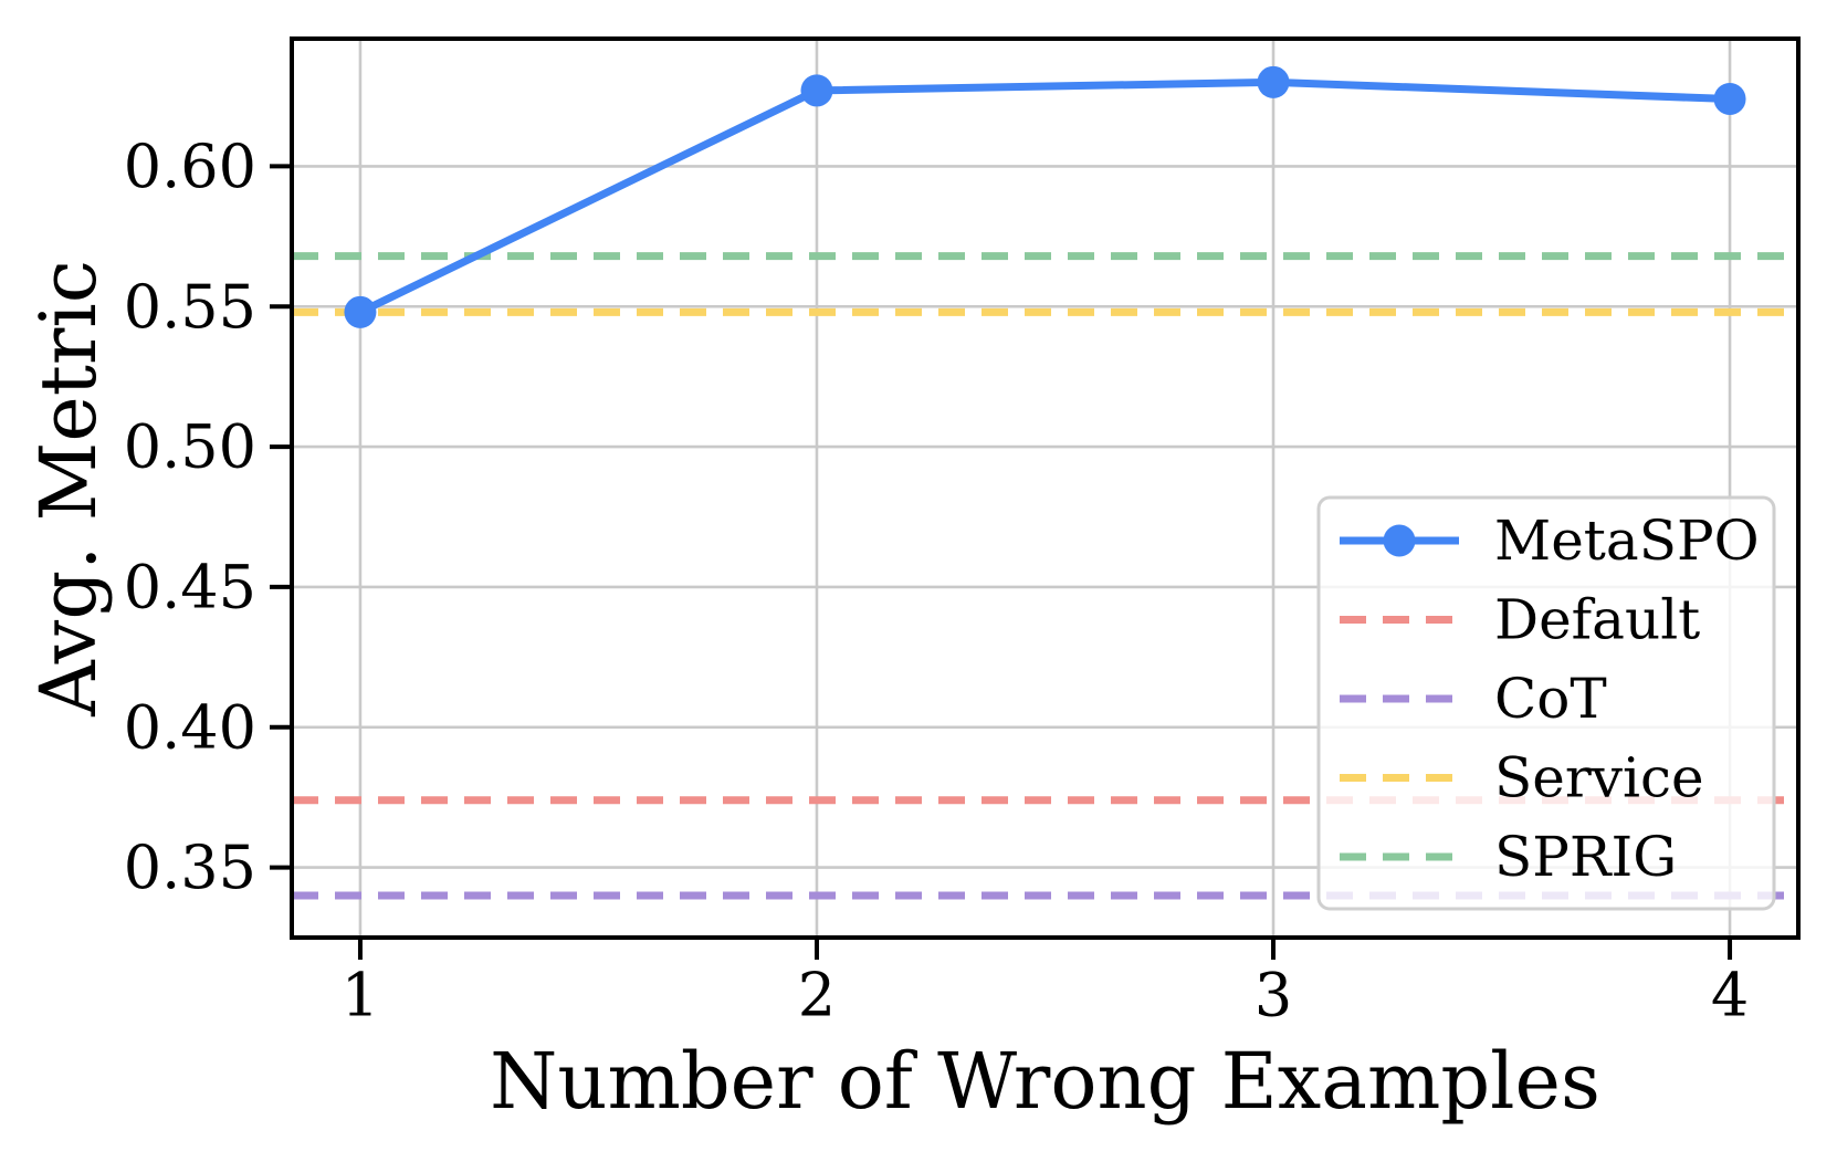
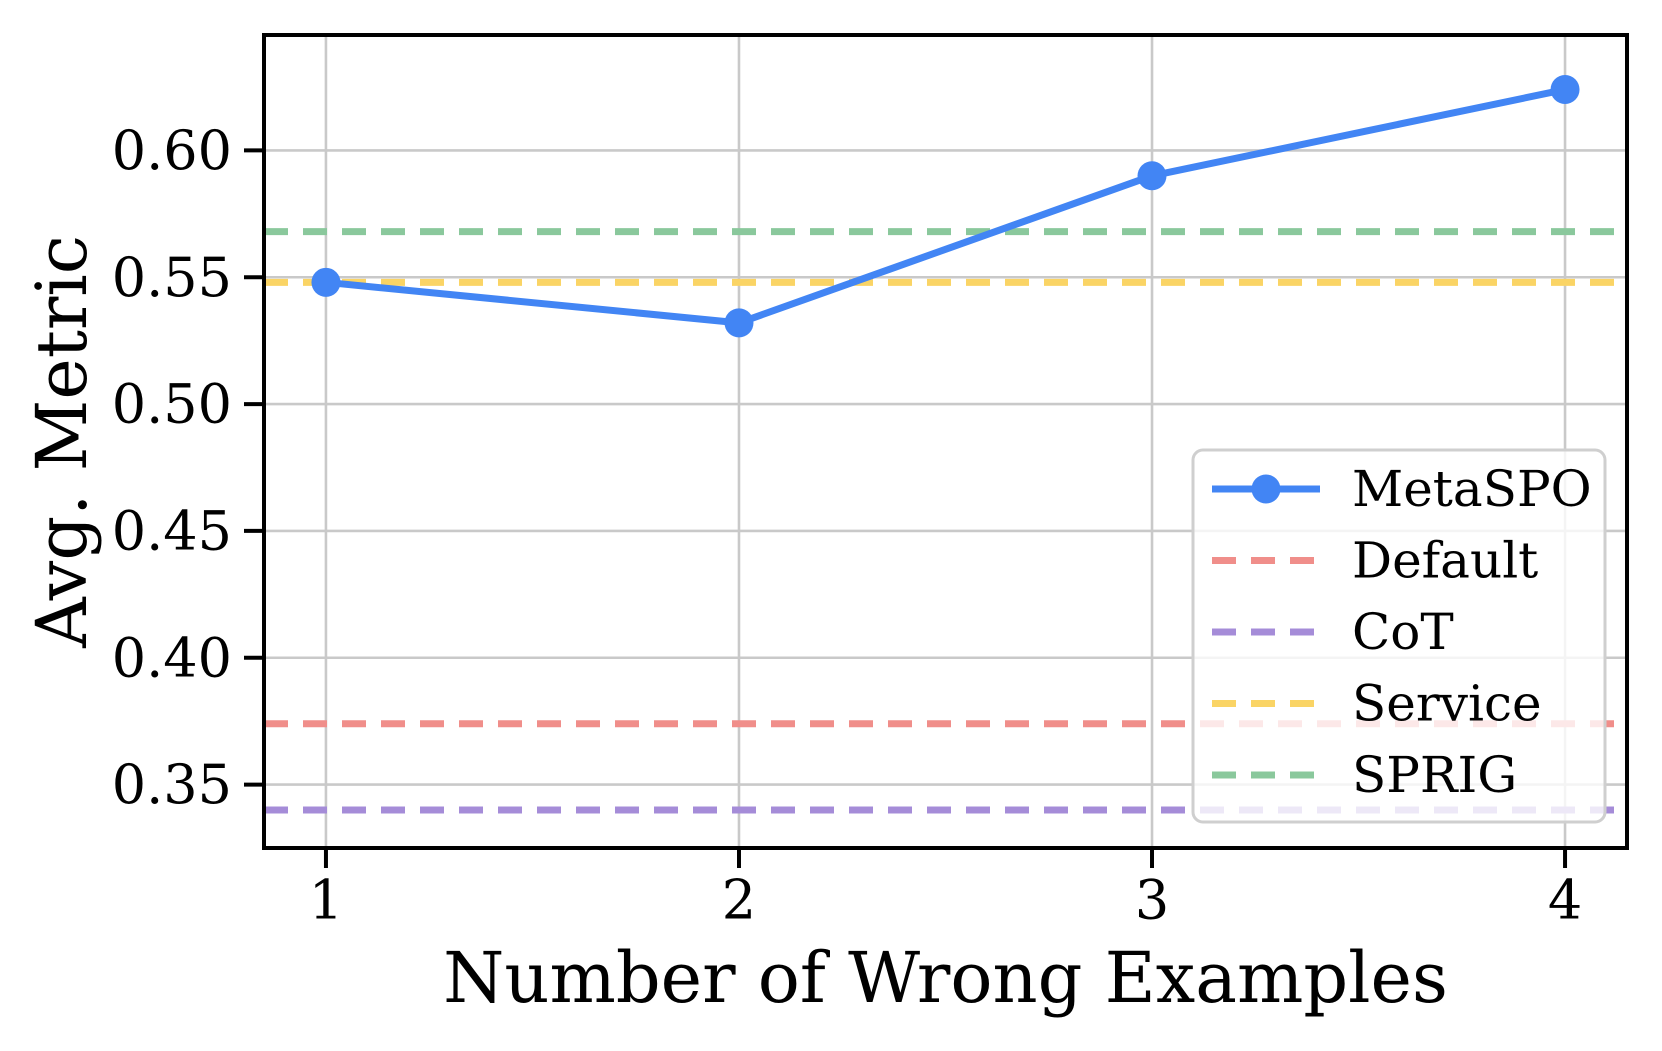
2: 0.627 -> 0.532
3: 0.630 -> 0.590
